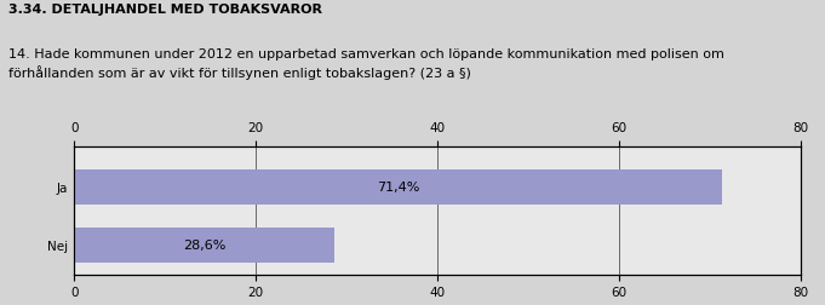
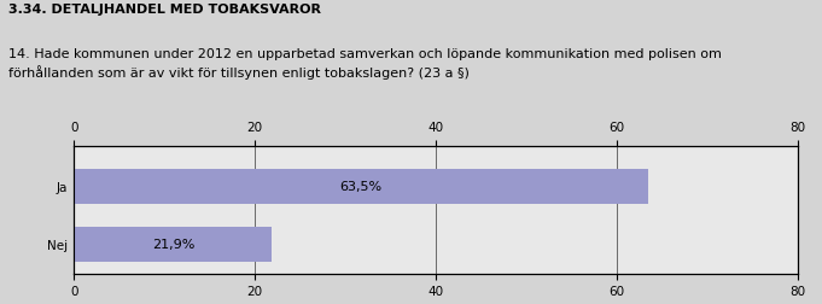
Ja: 71,4% -> 63,5%
Nej: 28,6% -> 21,9%
